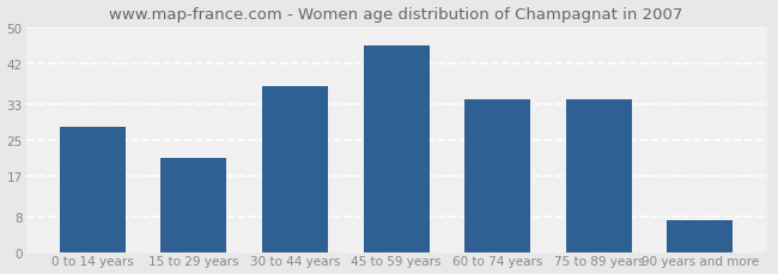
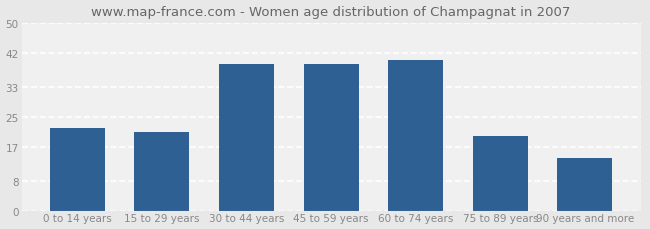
0 to 14 years: 28 -> 22
30 to 44 years: 37 -> 39
45 to 59 years: 46 -> 39
60 to 74 years: 34 -> 40
75 to 89 years: 34 -> 20
90 years and more: 7 -> 14
